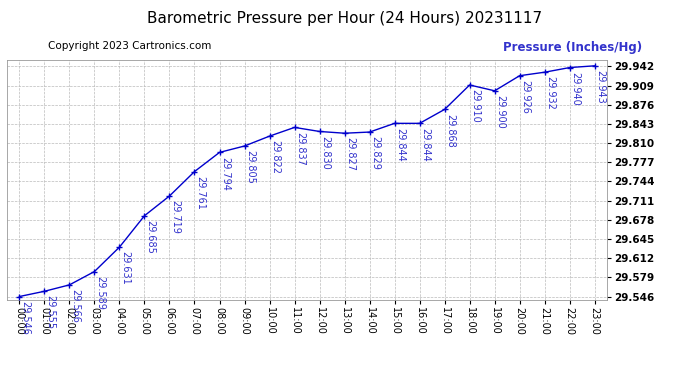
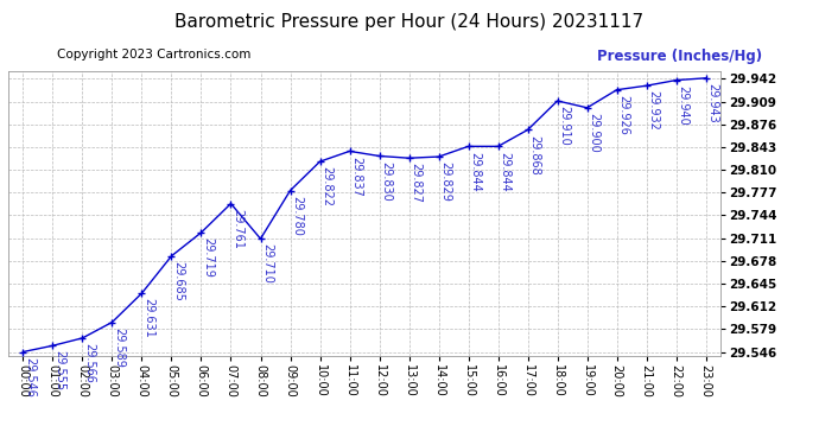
08:00: 29.794 -> 29.710
09:00: 29.805 -> 29.780
